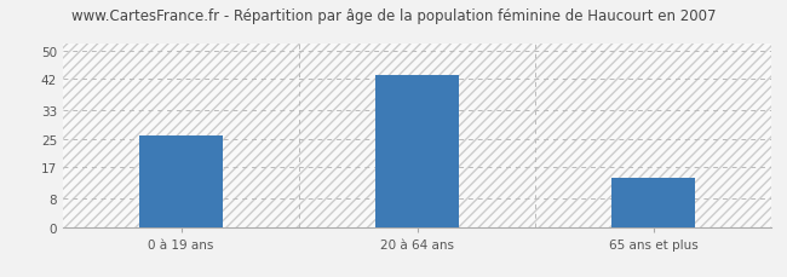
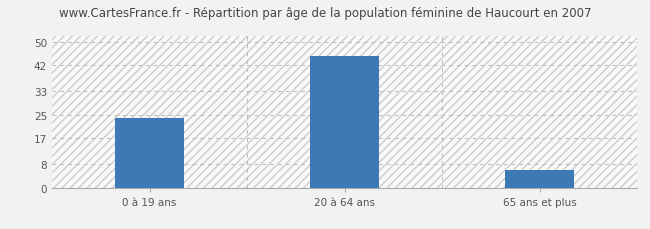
0 à 19 ans: 26 -> 24
20 à 64 ans: 43 -> 45
65 ans et plus: 14 -> 6
